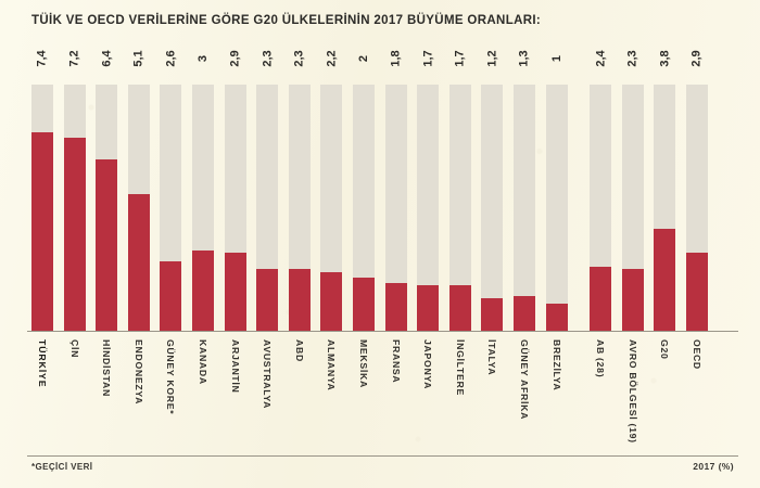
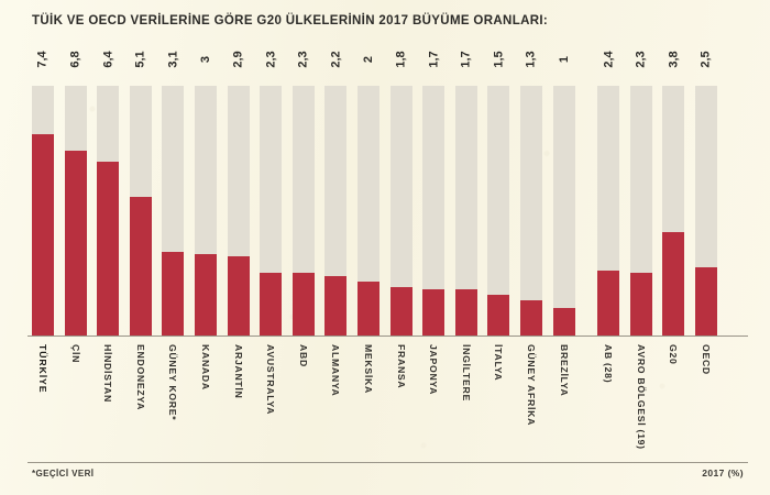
ÇİN: 7,2 -> 6,8
GÜNEY KORE*: 2,6 -> 3,1
İTALYA: 1,2 -> 1,5
OECD: 2,9 -> 2,5
